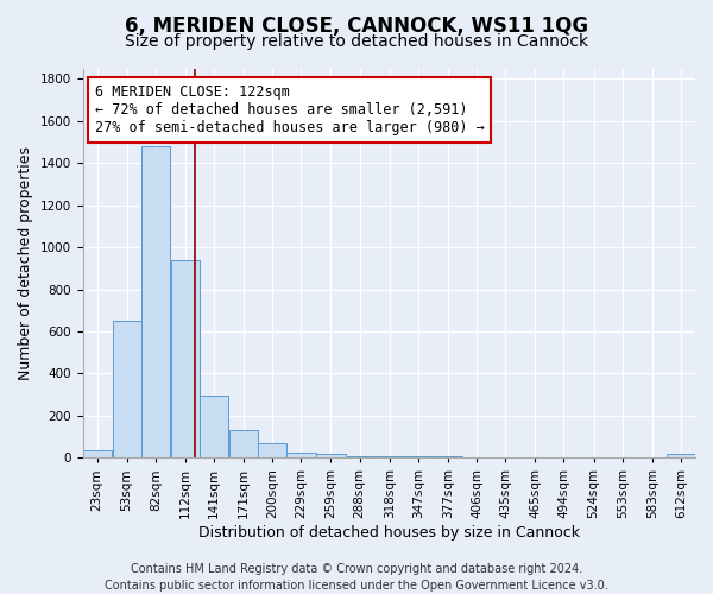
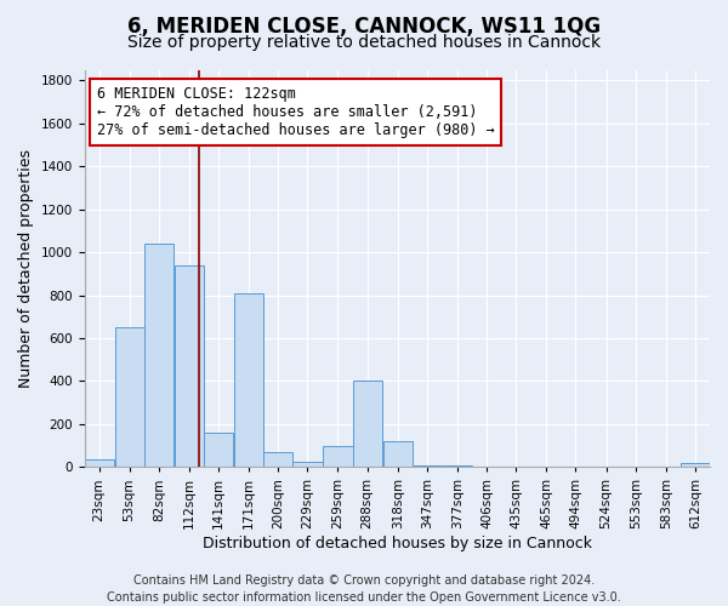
82sqm: 1480 -> 1040
141sqm: 300 -> 160
171sqm: 130 -> 810
259sqm: 20 -> 100
288sqm: 10 -> 400
318sqm: 0 -> 120
